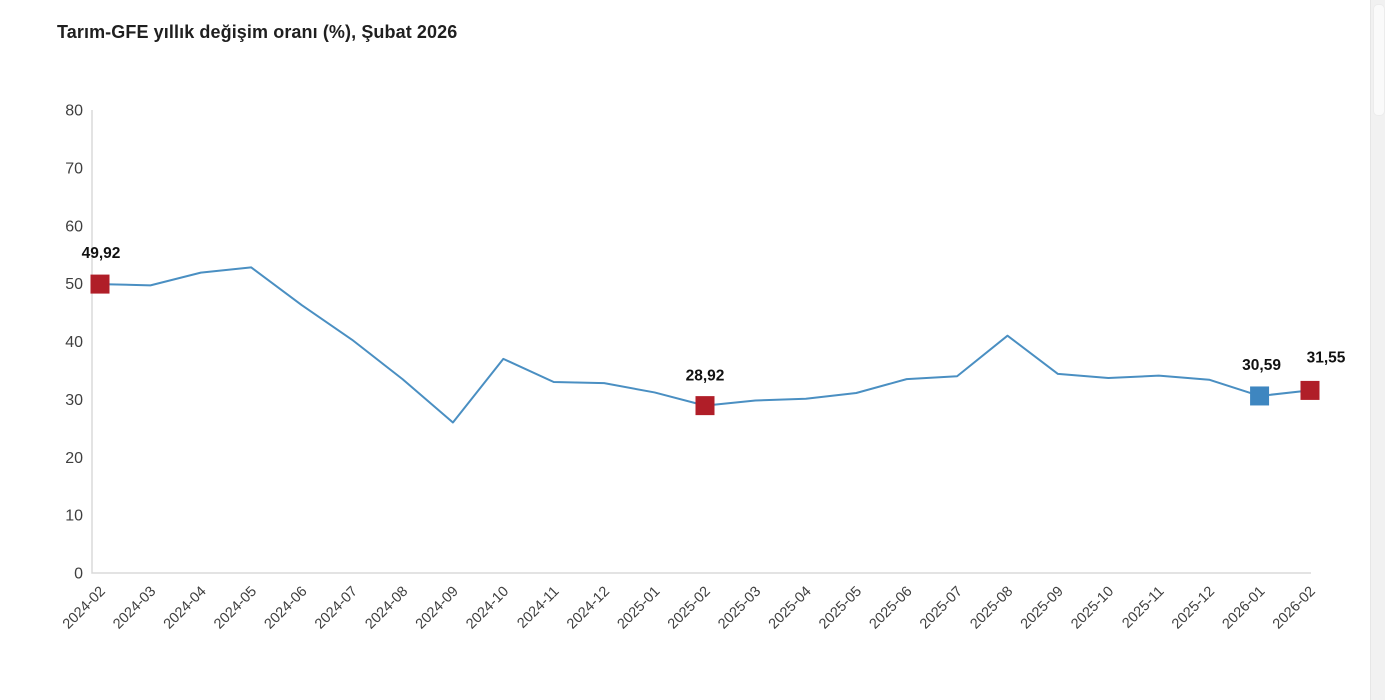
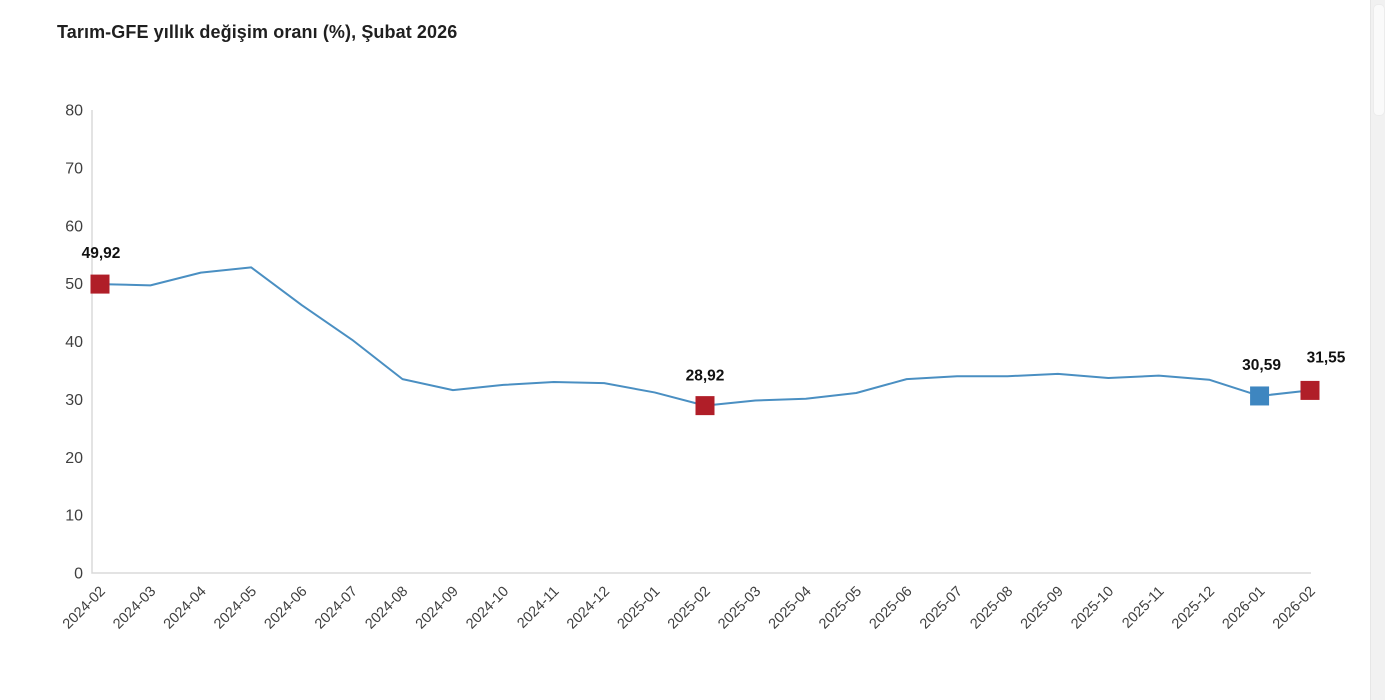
2024-09: 26 -> 32
2024-10: 37 -> 32
2025-08: 41 -> 34
